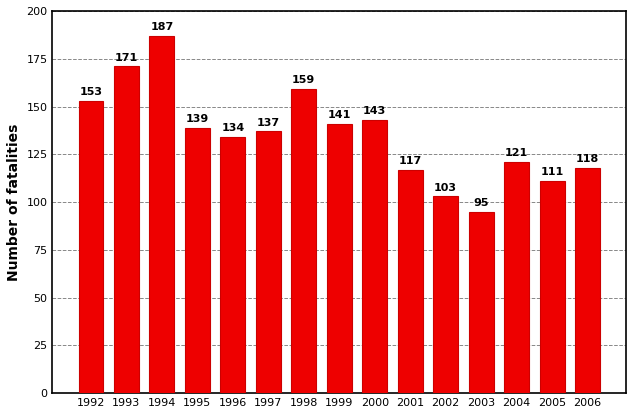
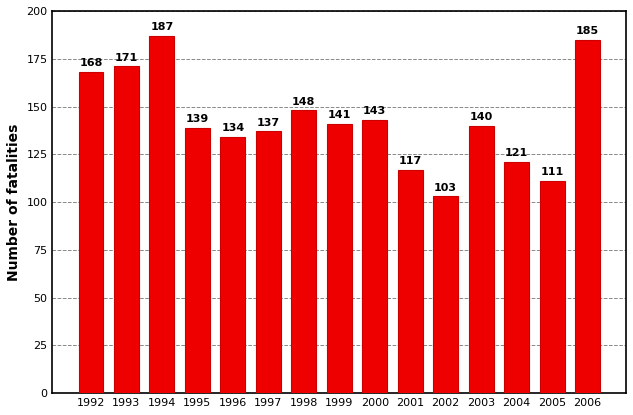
1992: 153 -> 168
1998: 159 -> 148
2003: 95 -> 140
2006: 118 -> 185
